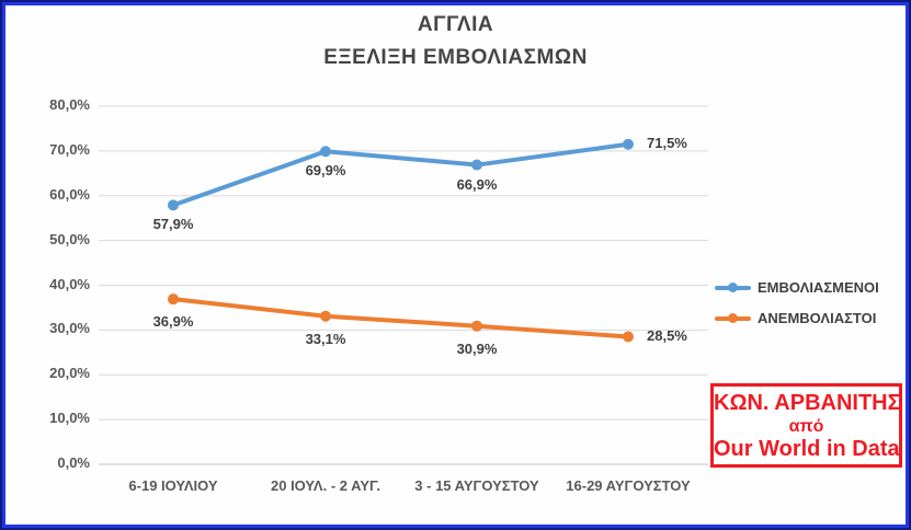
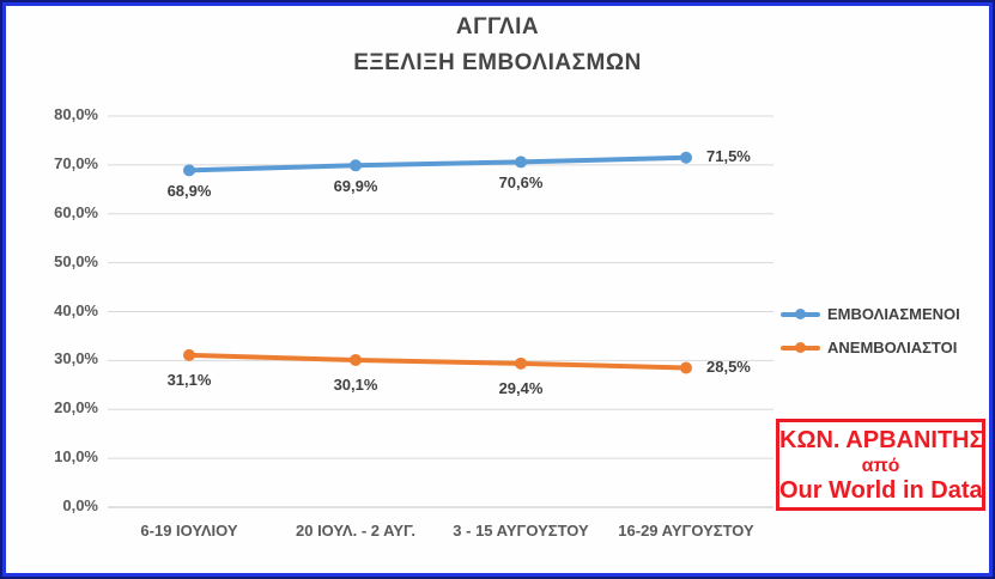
ΕΜΒΟΛΙΑΣΜΕΝΟΙ/6-19 ΙΟΥΛΙΟΥ: 57,9% -> 68,9%
ΑΝΕΜΒΟΛΙΑΣΤΟΙ/6-19 ΙΟΥΛΙΟΥ: 36,9% -> 31,1%
ΑΝΕΜΒΟΛΙΑΣΤΟΙ/20 ΙΟΥΛ. - 2 ΑΥΓ.: 33,1% -> 30,1%
ΕΜΒΟΛΙΑΣΜΕΝΟΙ/3 - 15 ΑΥΓΟΥΣΤΟΥ: 66,9% -> 70,6%
ΑΝΕΜΒΟΛΙΑΣΤΟΙ/3 - 15 ΑΥΓΟΥΣΤΟΥ: 30,9% -> 29,4%
